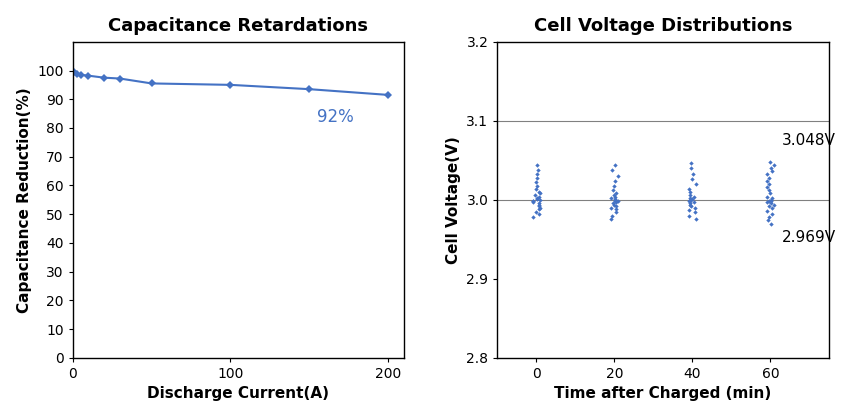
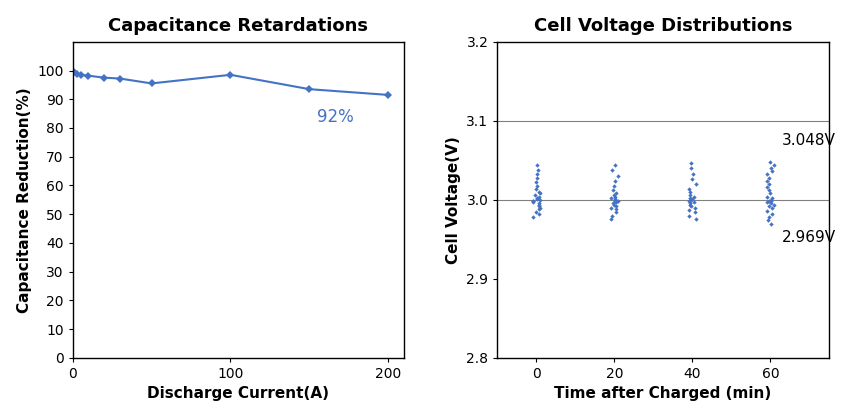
Capacitance Retardations/100: 95.0 -> 98.5
